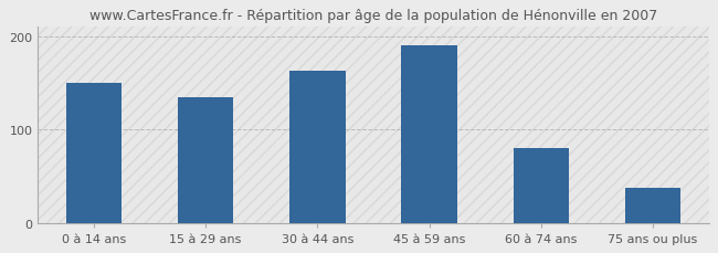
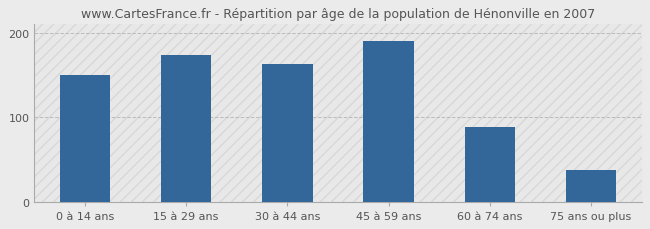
15 à 29 ans: 135 -> 174
60 à 74 ans: 80 -> 88
